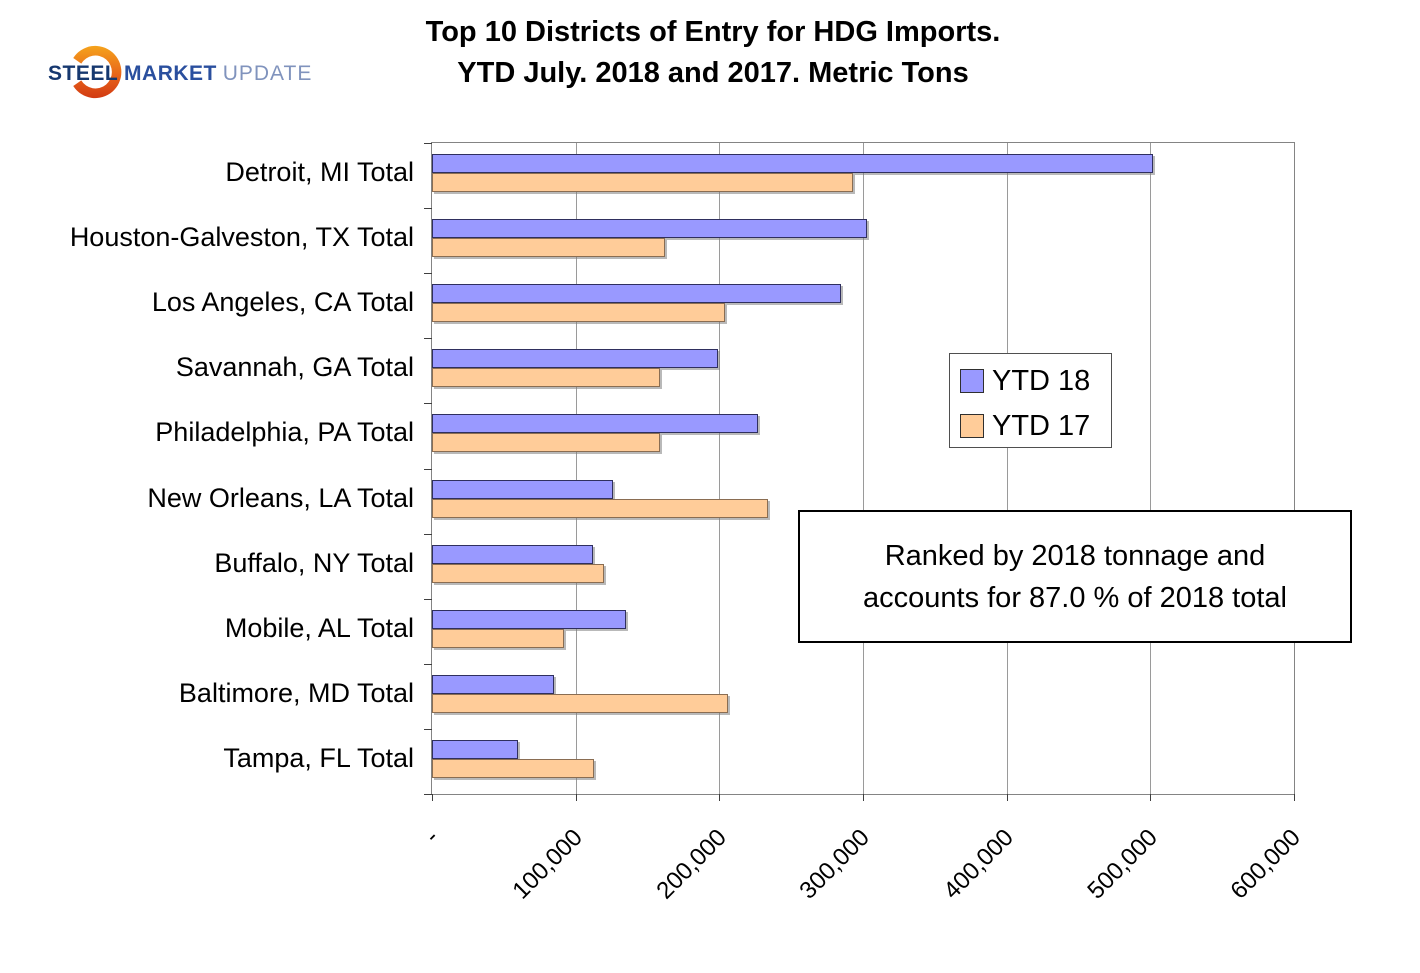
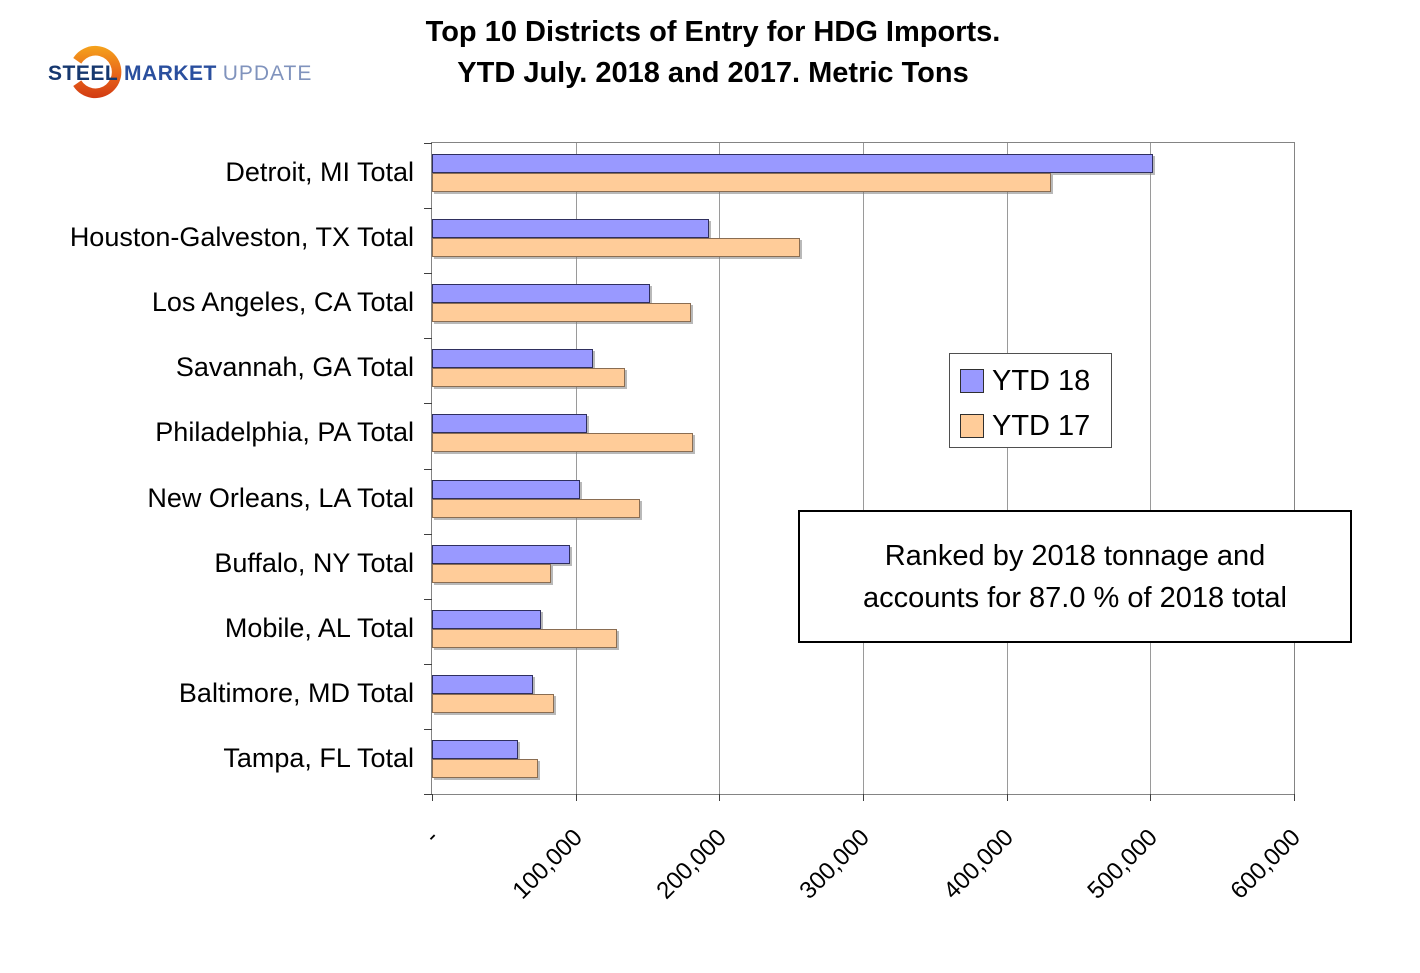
YTD 17/Detroit, MI Total: 293000 -> 431000
YTD 18/Houston-Galveston, TX Total: 303000 -> 193000
YTD 17/Houston-Galveston, TX Total: 162000 -> 256000
YTD 18/Los Angeles, CA Total: 285000 -> 152000
YTD 17/Los Angeles, CA Total: 204000 -> 180000
YTD 18/Savannah, GA Total: 199000 -> 112000
YTD 17/Savannah, GA Total: 159000 -> 134000
YTD 18/Philadelphia, PA Total: 227000 -> 108000
YTD 17/Philadelphia, PA Total: 159000 -> 182000
YTD 18/New Orleans, LA Total: 126000 -> 103000
YTD 17/New Orleans, LA Total: 234000 -> 145000
YTD 18/Buffalo, NY Total: 112000 -> 96000
YTD 17/Buffalo, NY Total: 120000 -> 83000
YTD 18/Mobile, AL Total: 135000 -> 76000
YTD 17/Mobile, AL Total: 92000 -> 129000
YTD 18/Baltimore, MD Total: 85000 -> 70000
YTD 17/Baltimore, MD Total: 206000 -> 85000
YTD 17/Tampa, FL Total: 113000 -> 74000
